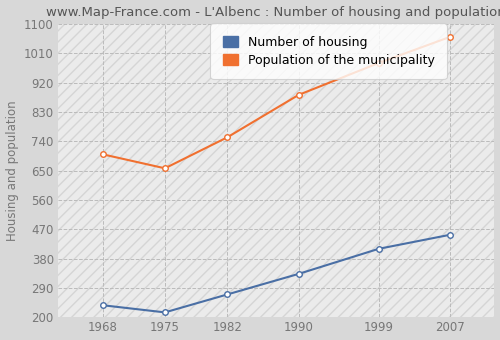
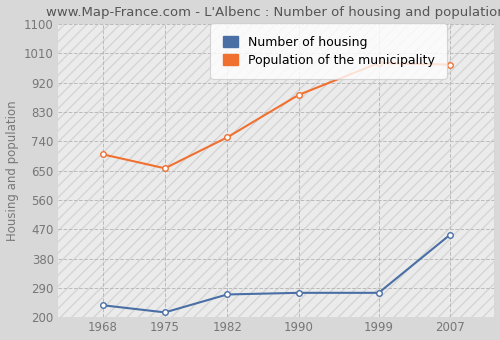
Number of housing/1990: 333 -> 275
Number of housing/1999: 410 -> 275
Population of the municipality/2007: 1060 -> 975
